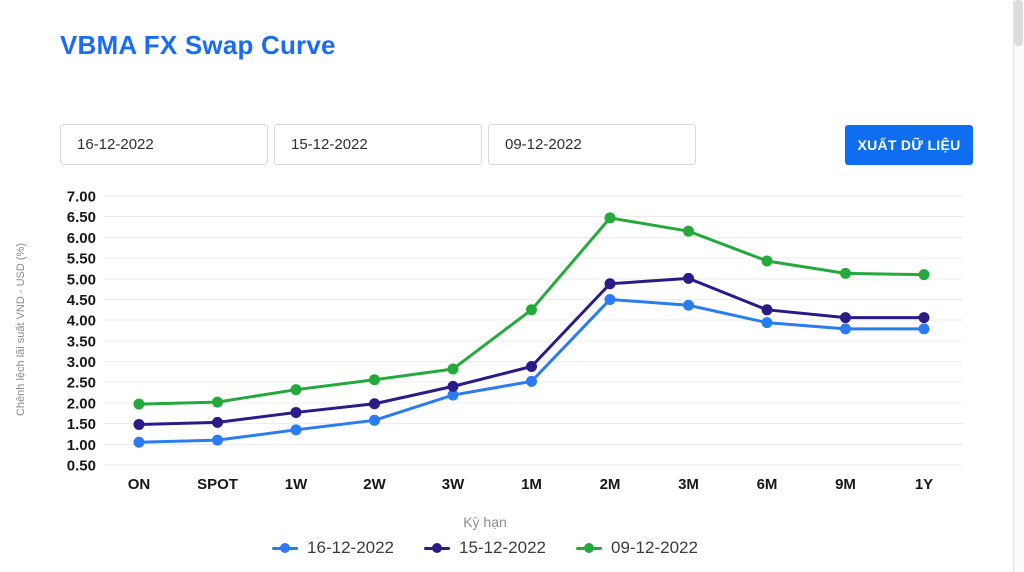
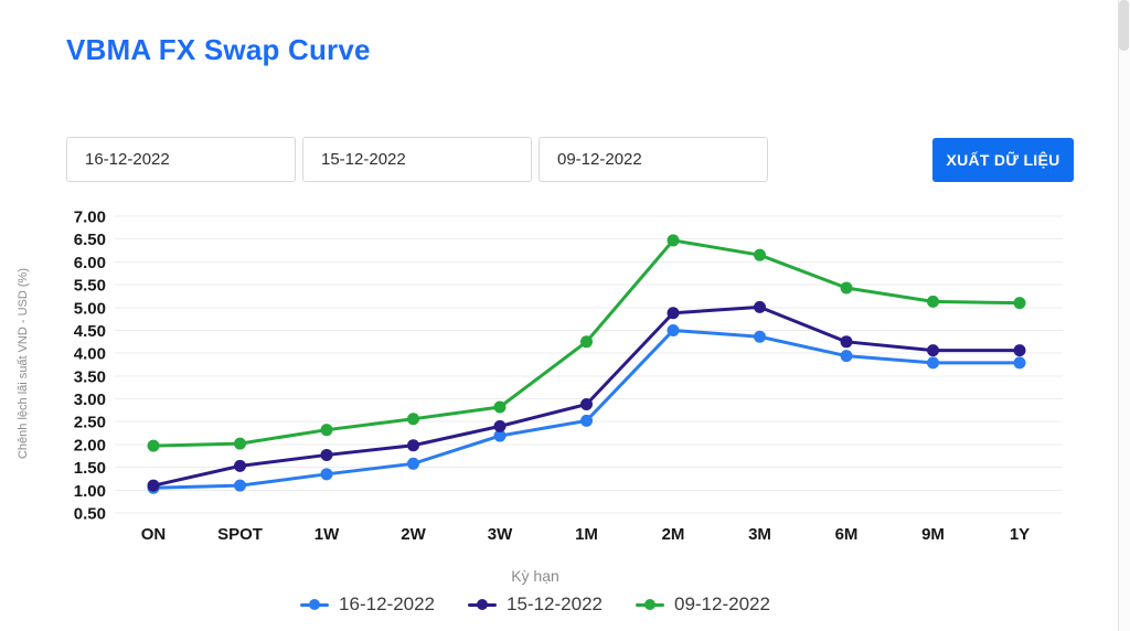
15-12-2022/ON: 1.5 -> 1.1
